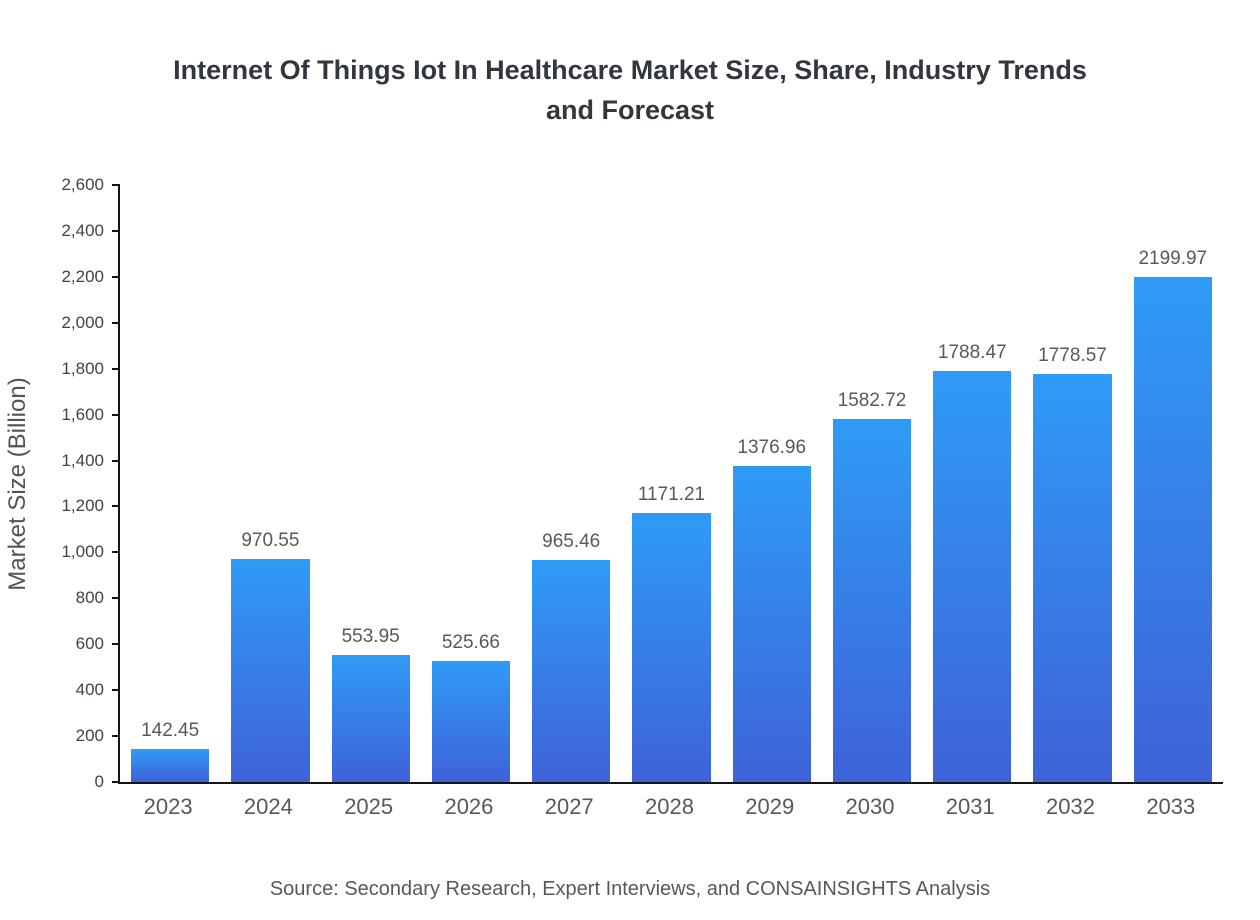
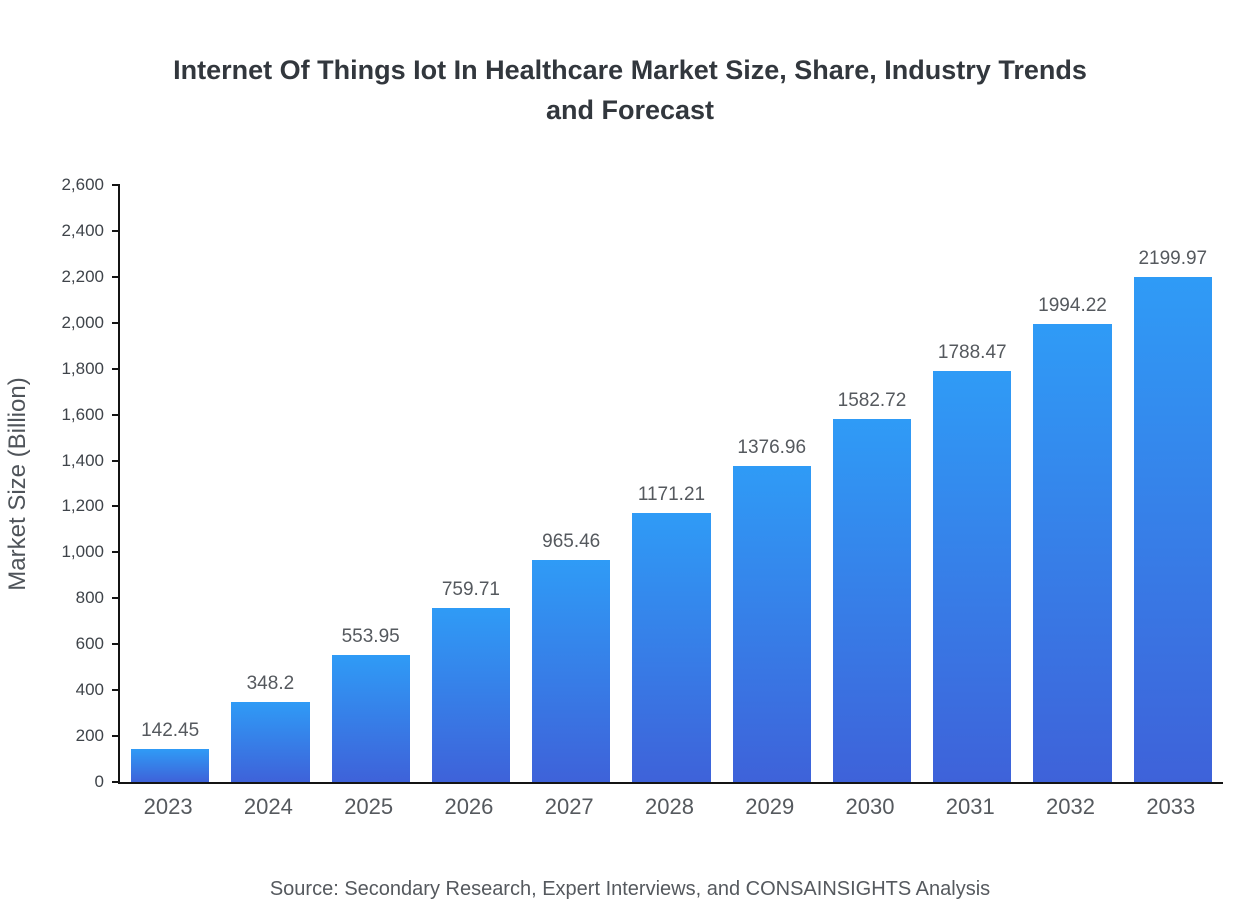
2024: 970.55 -> 348.2
2026: 525.66 -> 759.71
2032: 1778.57 -> 1994.22
